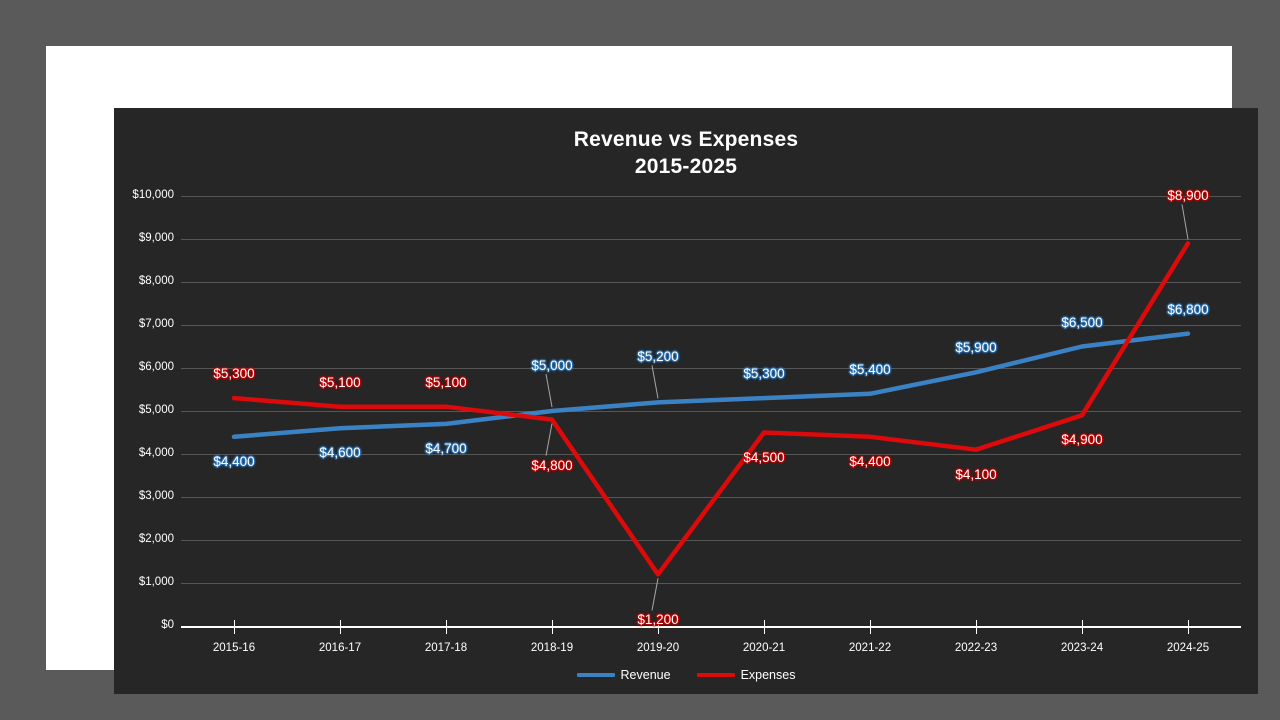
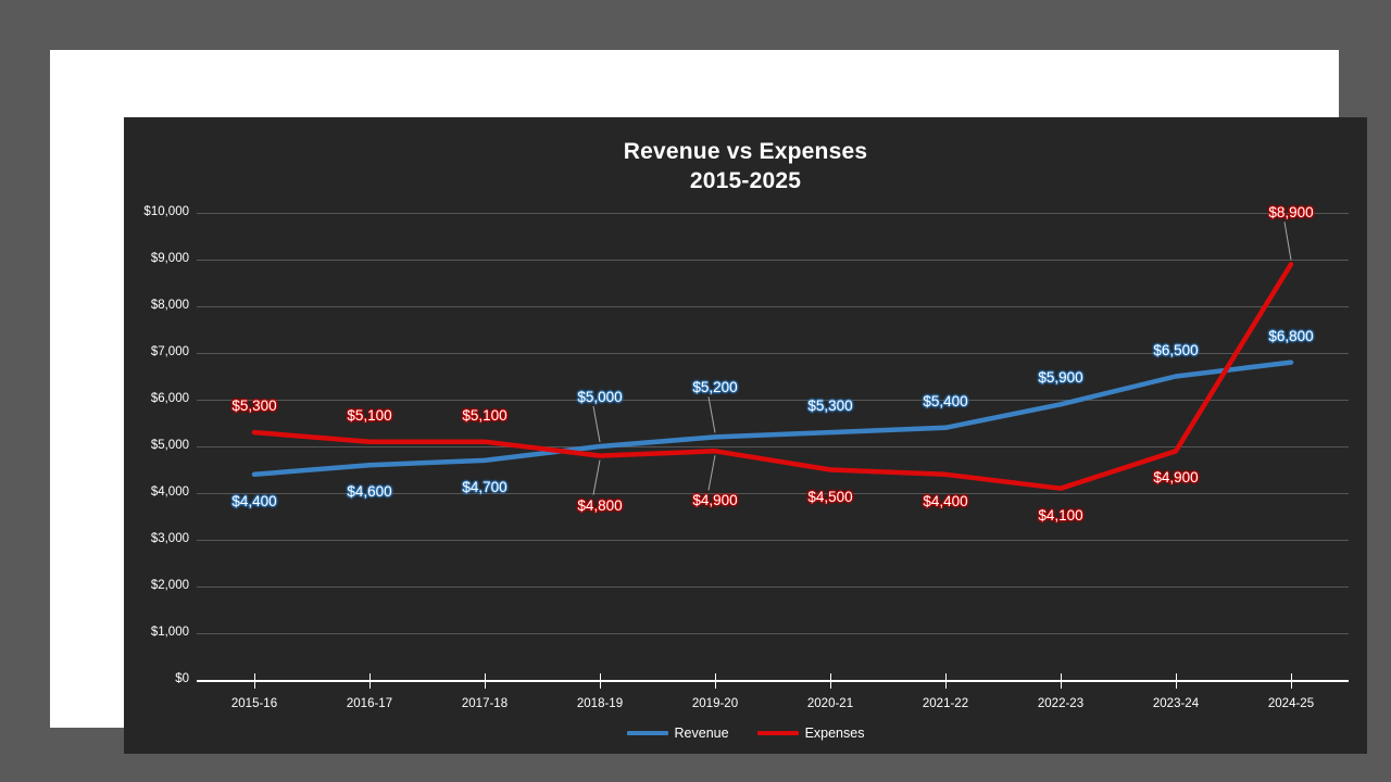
Expenses/2019-20: $1,200 -> $4,900
